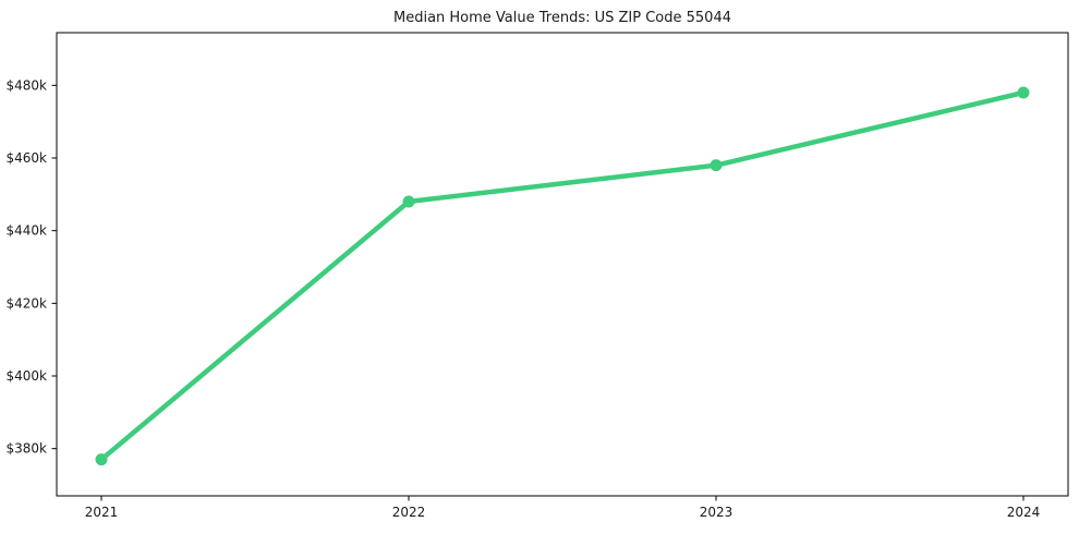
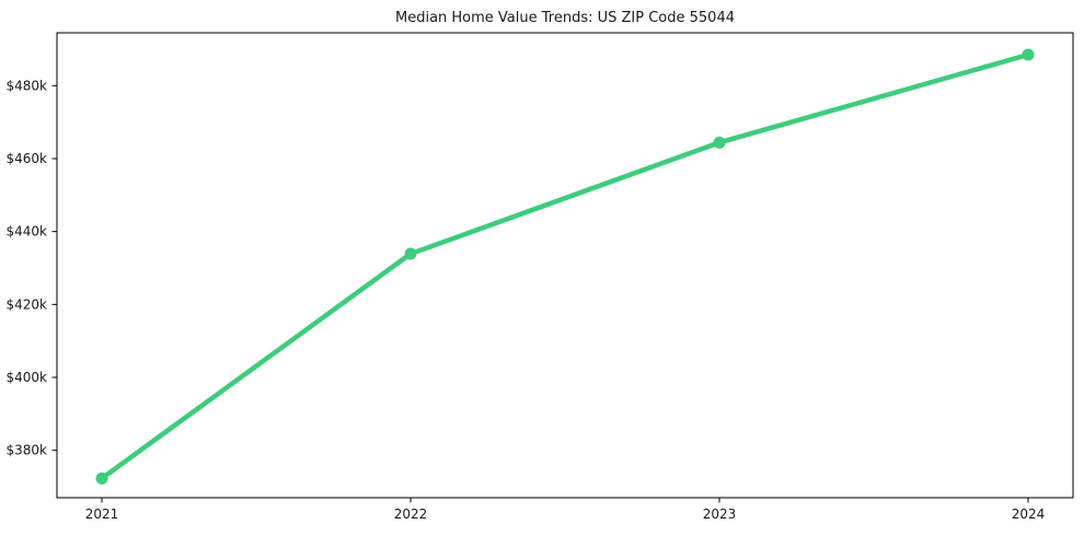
2021: $377k -> $372k
2022: $448k -> $434k
2023: $458k -> $464k
2024: $478k -> $488k
